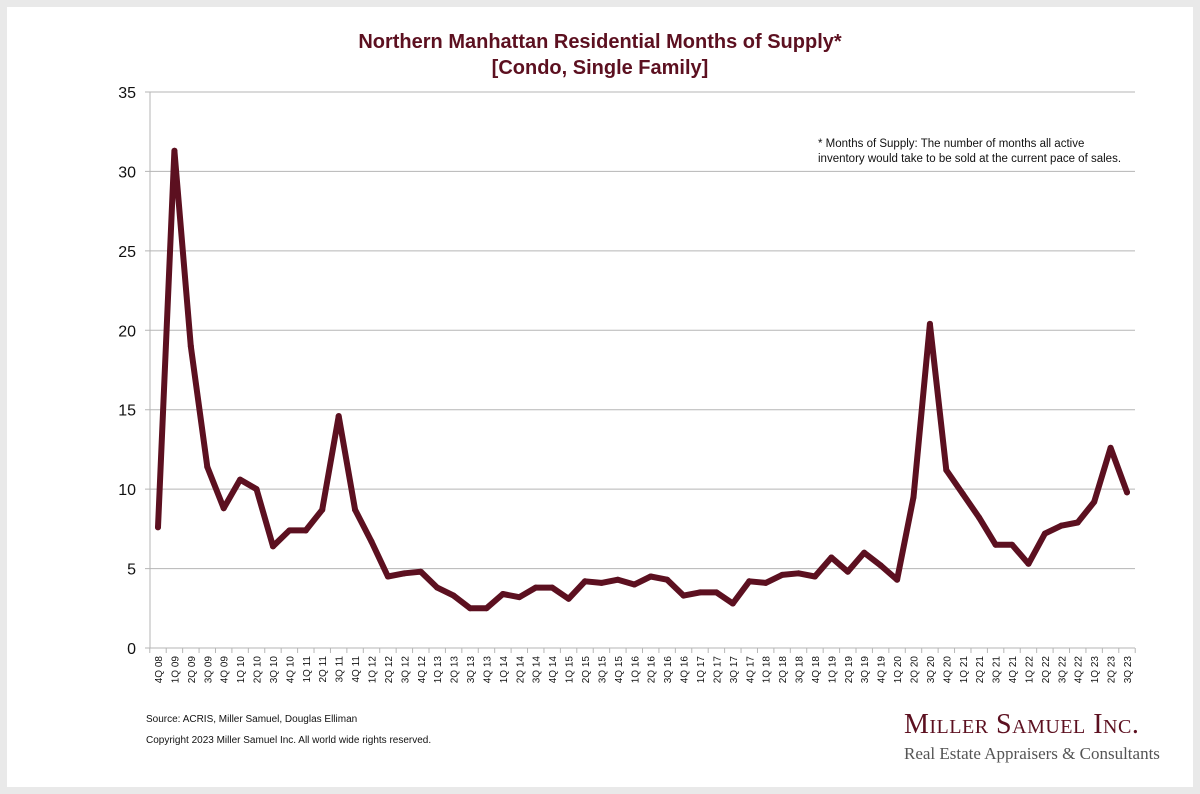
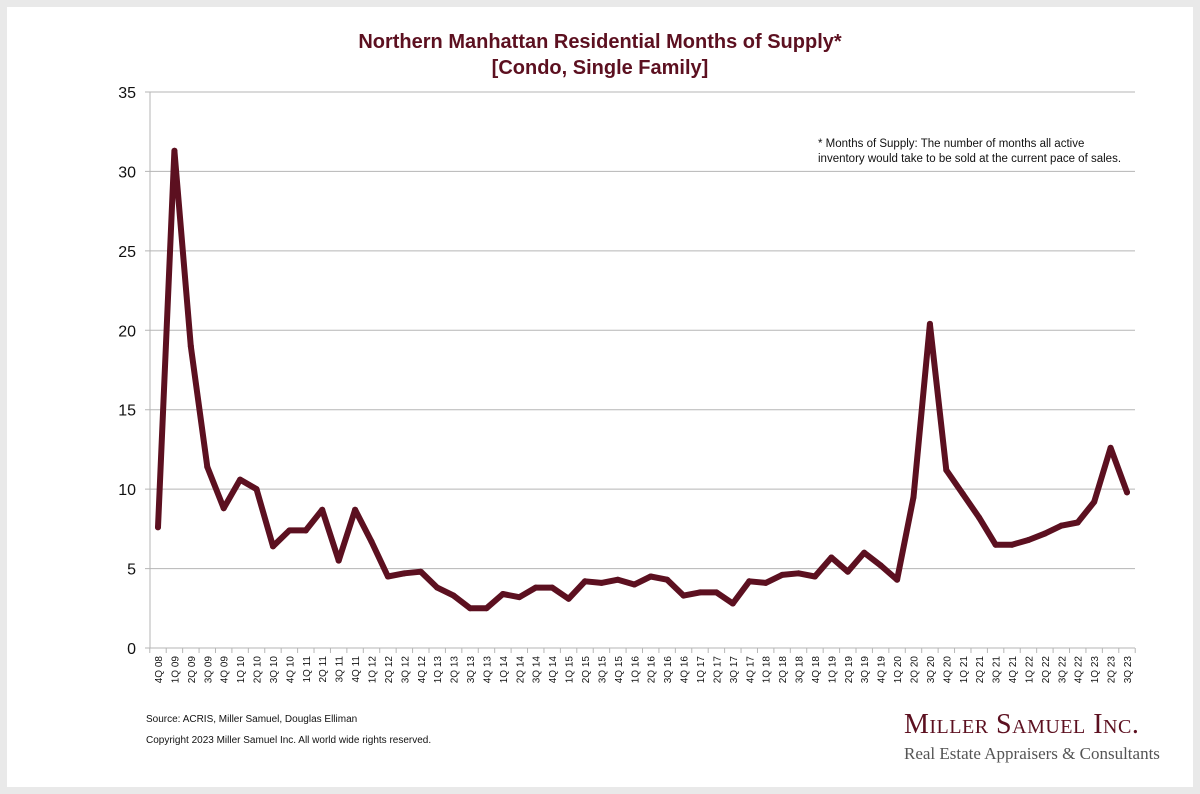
3Q 11: 14.6 -> 5.5
1Q 22: 5.3 -> 6.8
